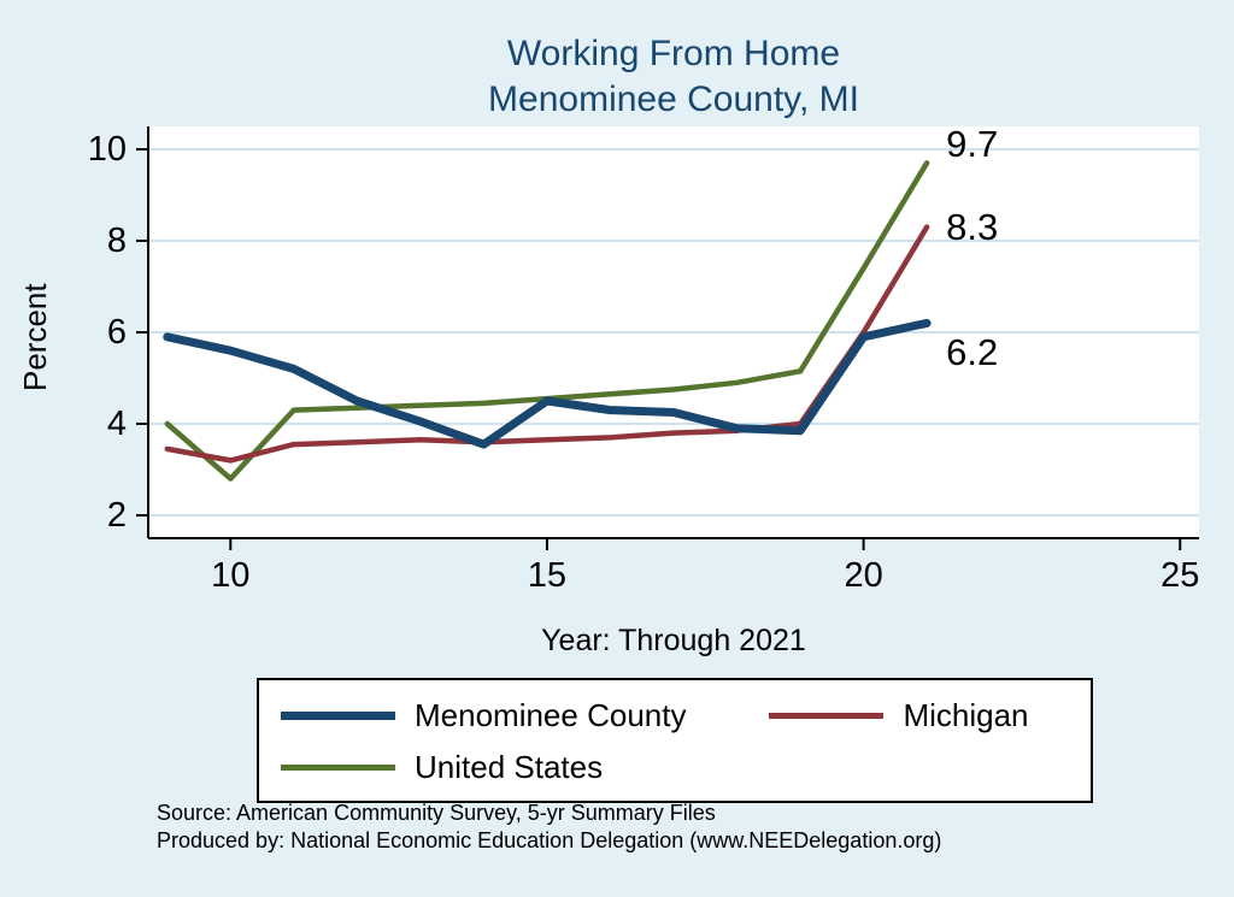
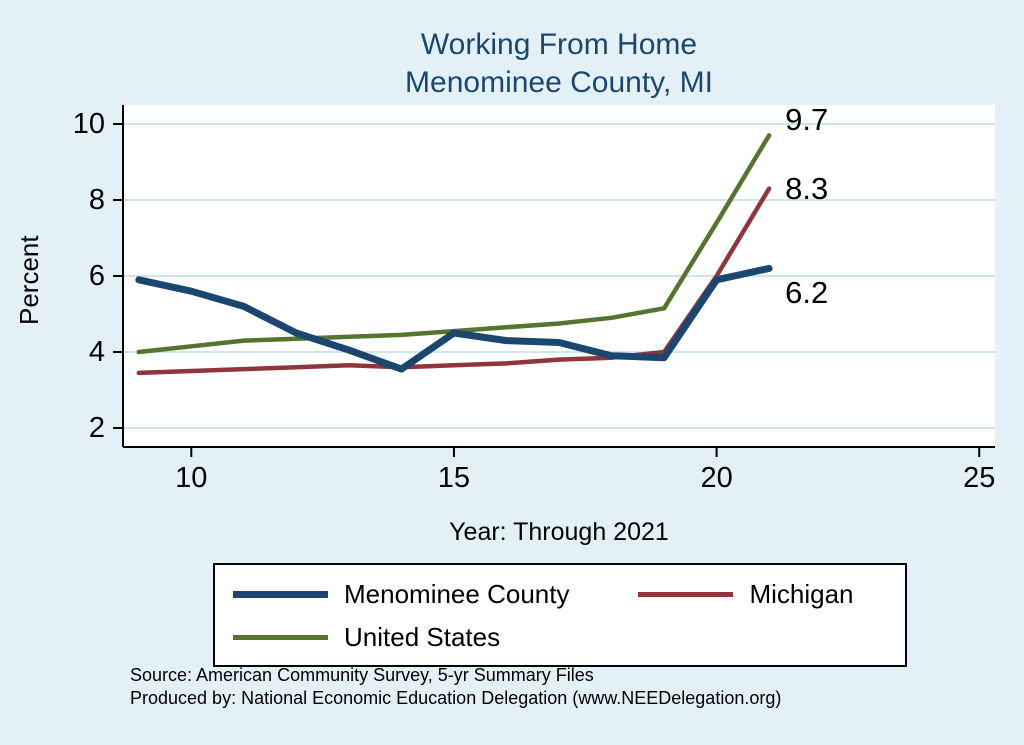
Michigan/10: 3.2 -> 3.5
United States/10: 2.8 -> 4.2
